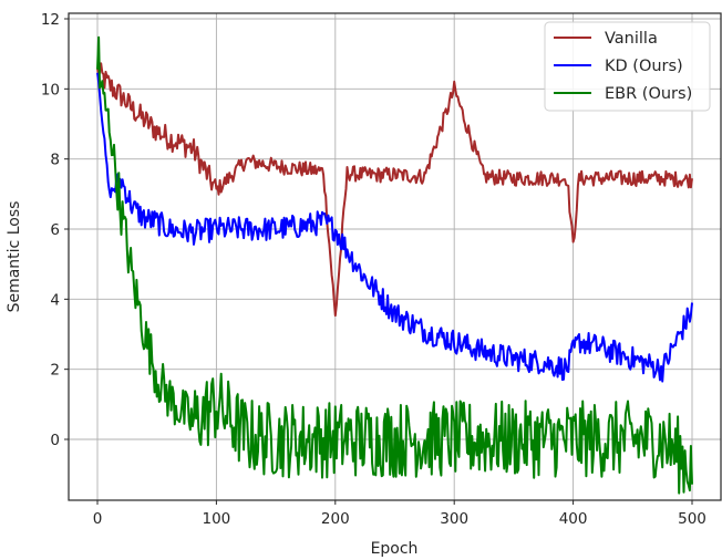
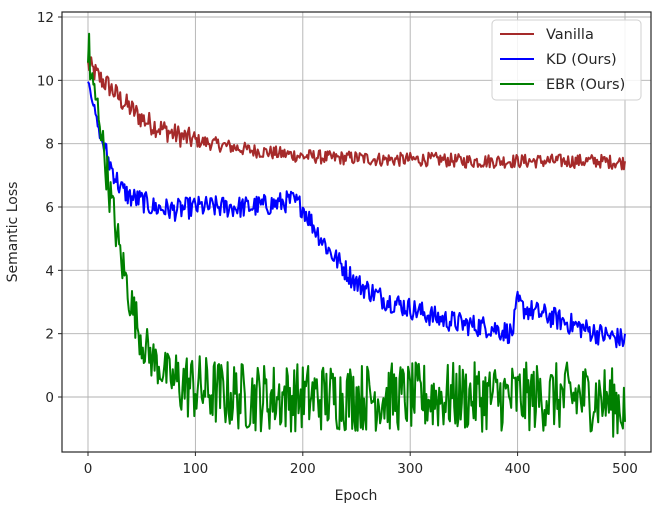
KD (Ours)/0: 10.6 -> 10.1
KD (Ours)/10: 7.0 -> 8.4
Vanilla/100: 7.1 -> 8.1
EBR (Ours)/100: 1.0 -> 0.3
Vanilla/200: 3.5 -> 7.6
Vanilla/300: 10.0 -> 7.5
Vanilla/400: 5.5 -> 7.5
KD (Ours)/400: 2.5 -> 3.0
KD (Ours)/500: 3.7 -> 1.8
EBR (Ours)/500: -0.8 -> -0.3
